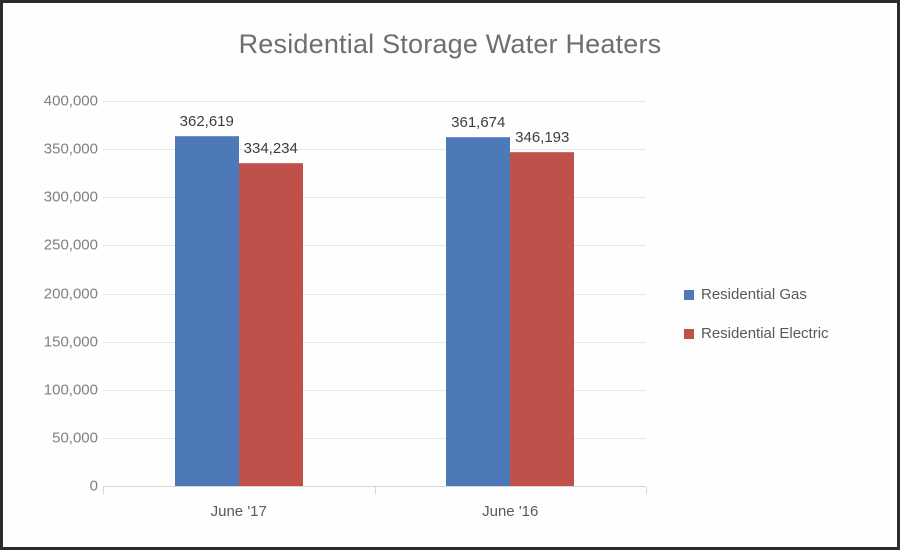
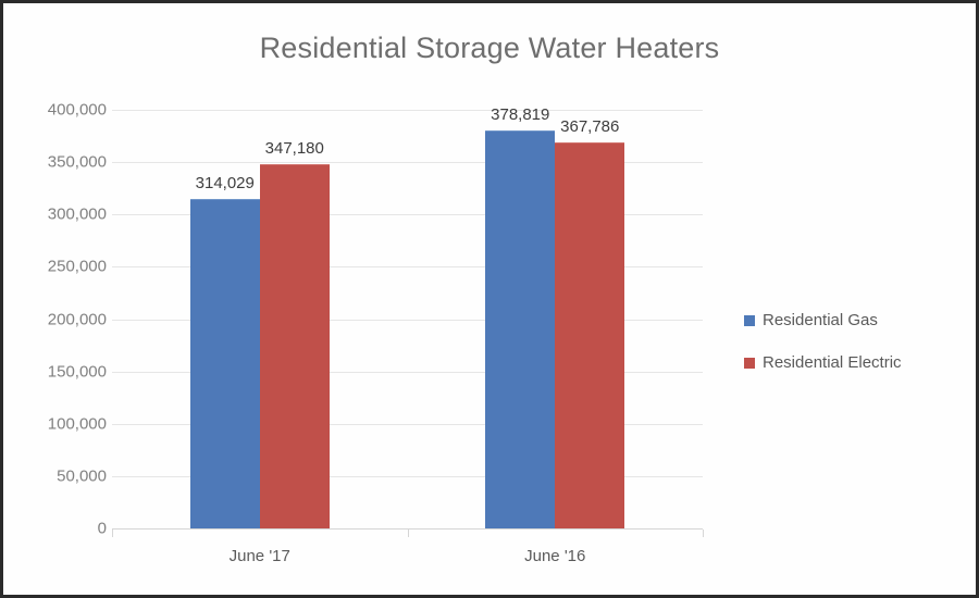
Residential Gas/June '17: 362,619 -> 314,029
Residential Electric/June '17: 334,234 -> 347,180
Residential Gas/June '16: 361,674 -> 378,819
Residential Electric/June '16: 346,193 -> 367,786
